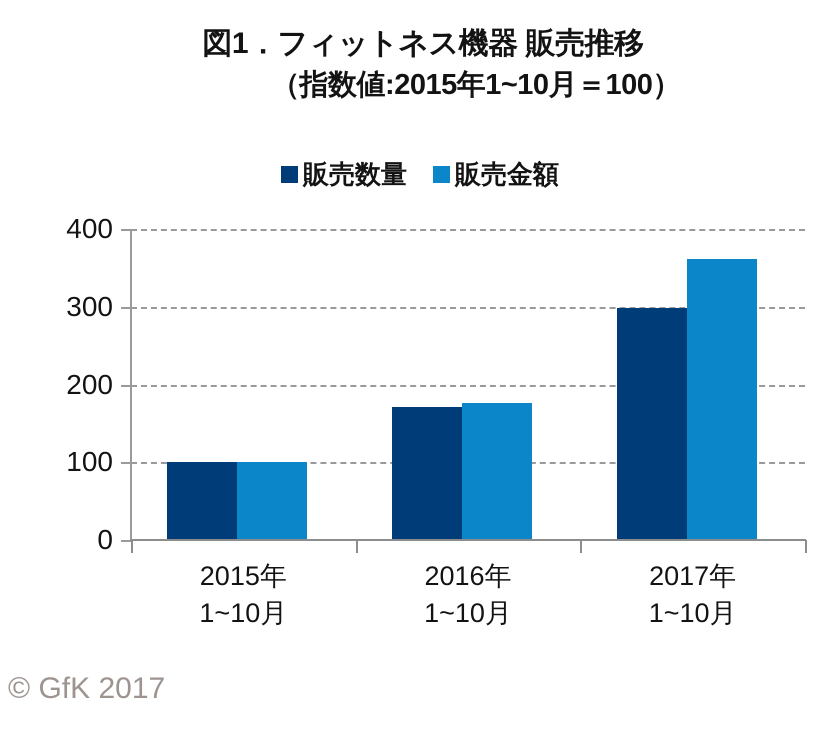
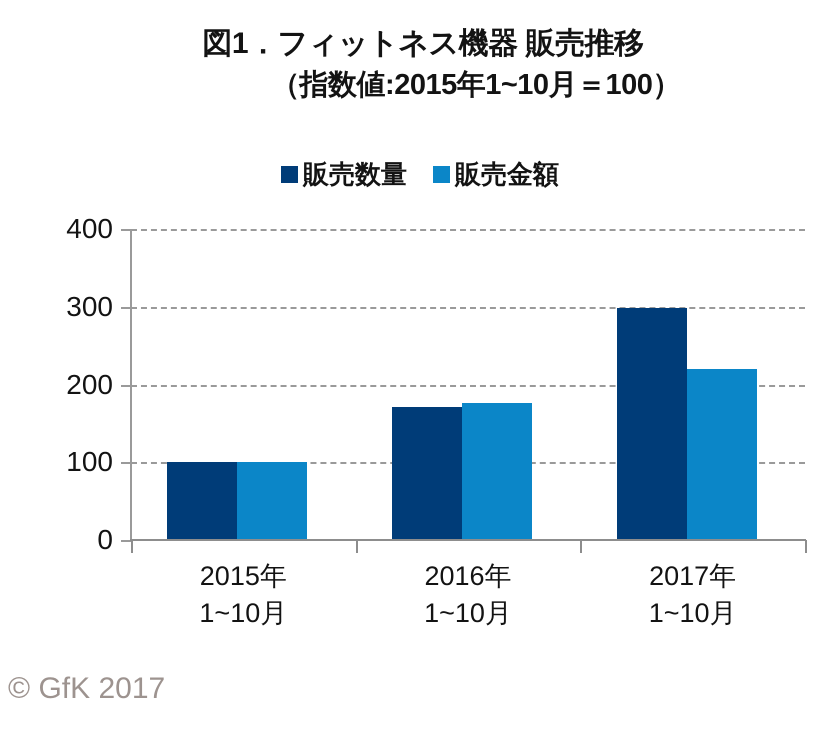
販売金額/2017年 1~10月: 360 -> 220
